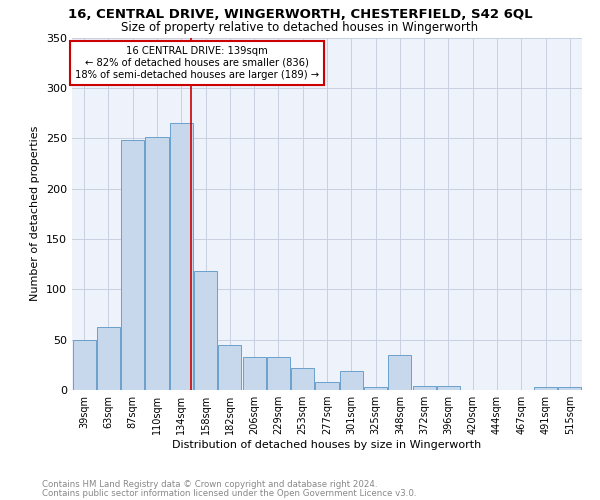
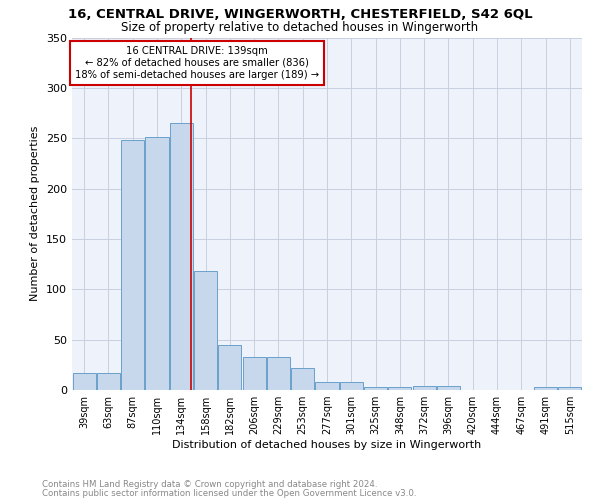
39sqm: 50 -> 17
63sqm: 63 -> 17
301sqm: 19 -> 8
348sqm: 35 -> 3
